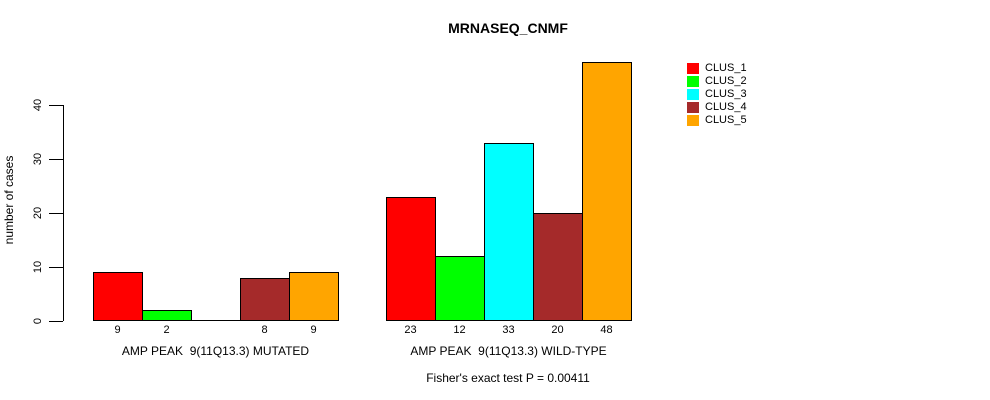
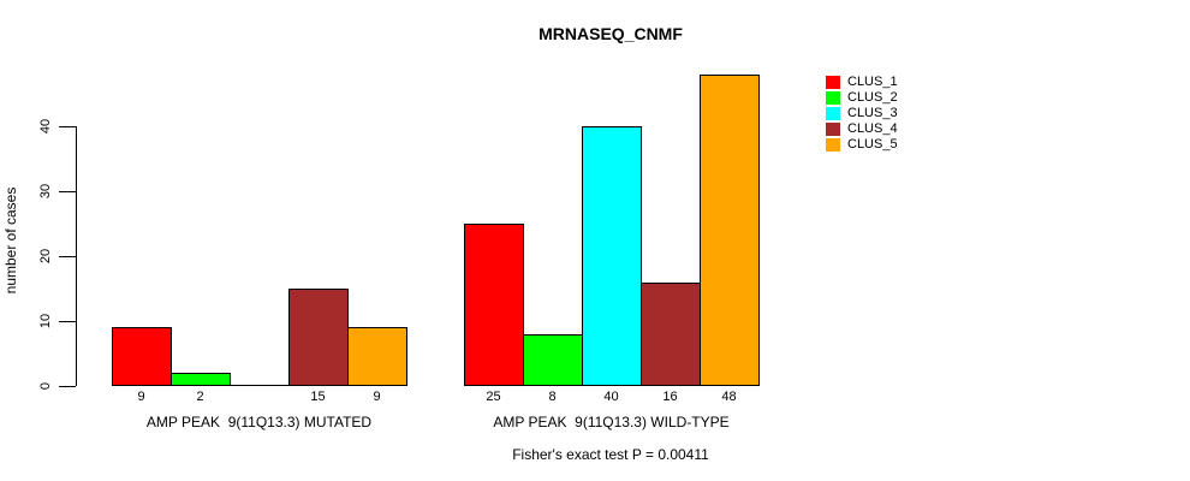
CLUS_4/AMP PEAK 9(11Q13.3) MUTATED: 8 -> 15
CLUS_1/AMP PEAK 9(11Q13.3) WILD-TYPE: 23 -> 25
CLUS_2/AMP PEAK 9(11Q13.3) WILD-TYPE: 12 -> 8
CLUS_3/AMP PEAK 9(11Q13.3) WILD-TYPE: 33 -> 40
CLUS_4/AMP PEAK 9(11Q13.3) WILD-TYPE: 20 -> 16
